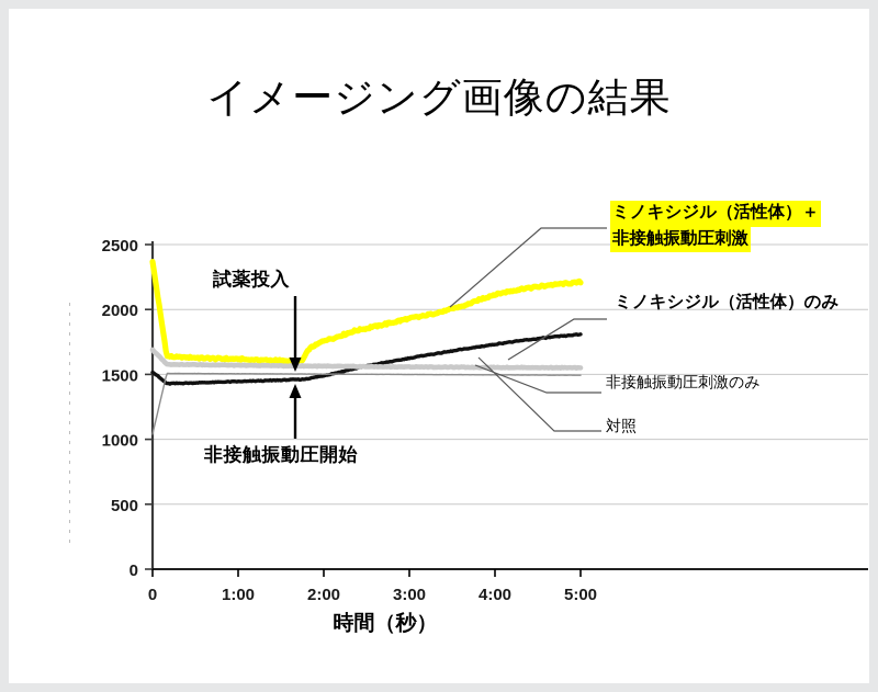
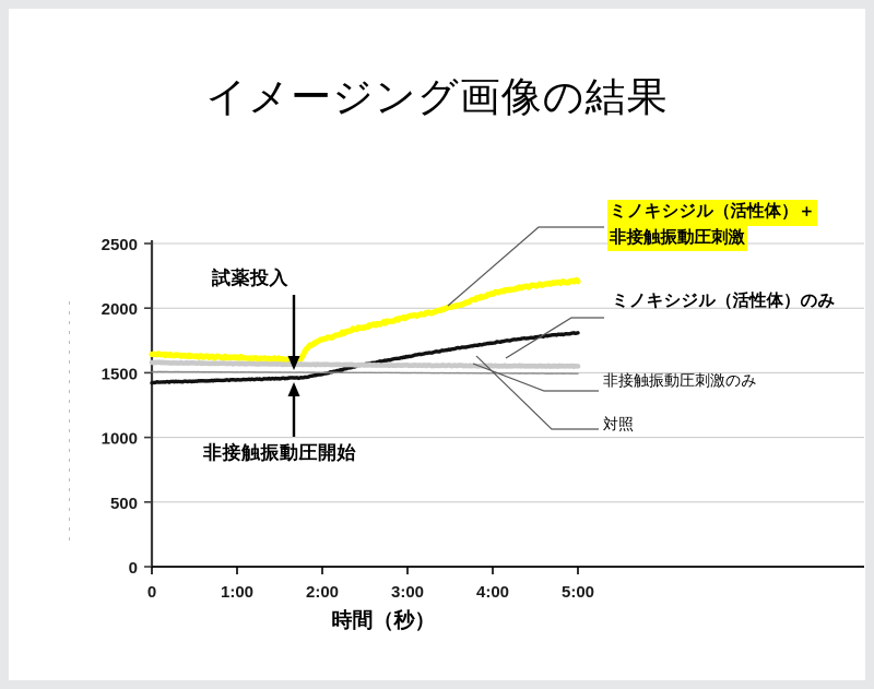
ミノキシジル（活性体）＋非接触振動圧刺激/0: 2370 -> 1640
ミノキシジル（活性体）のみ/0: 1520 -> 1420
非接触振動圧刺激のみ/0: 1690 -> 1580
対照/0: 1040 -> 1510
